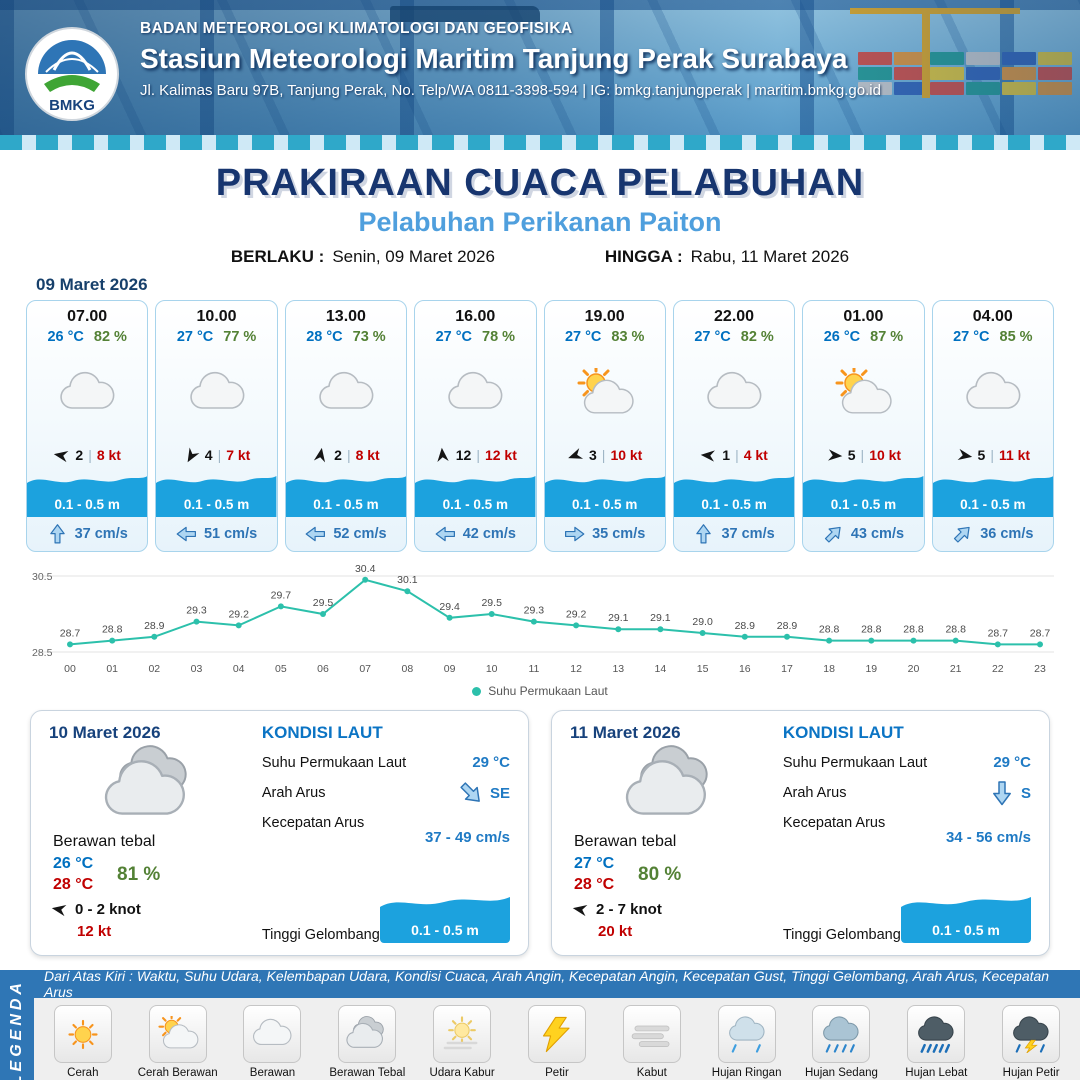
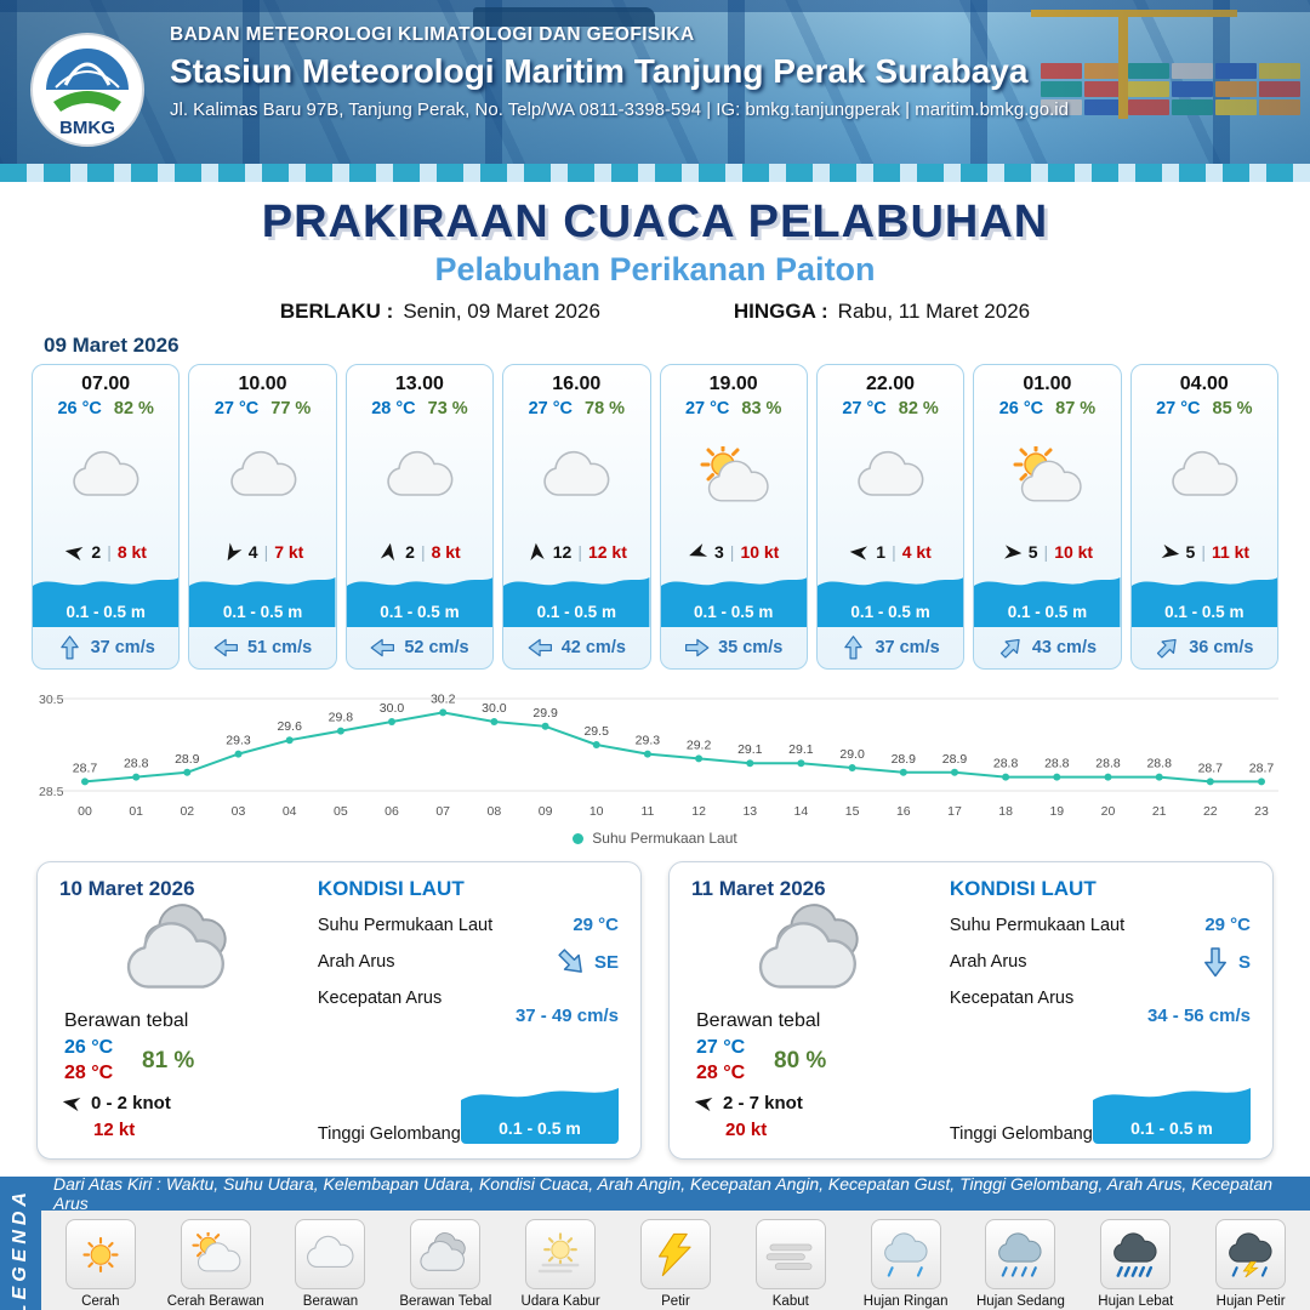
04: 29.2 -> 29.6
05: 29.7 -> 29.8
06: 29.5 -> 30.0
07: 30.4 -> 30.2
08: 30.1 -> 30.0
09: 29.4 -> 29.9
